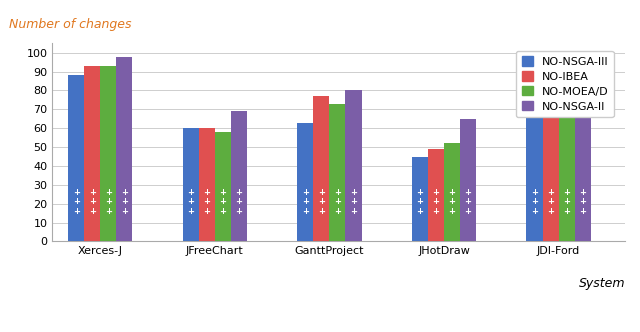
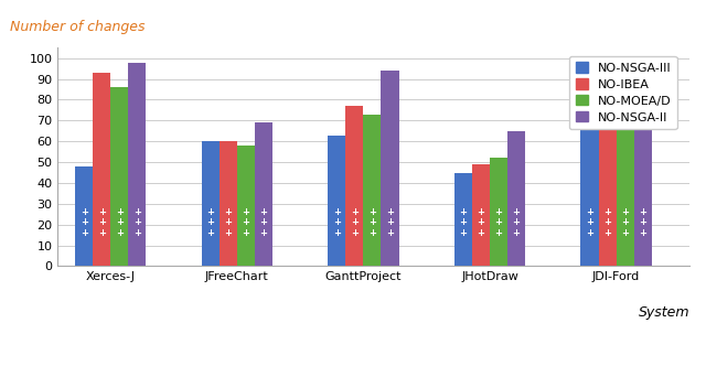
NO-NSGA-III/Xerces-J: 88 -> 48
NO-MOEA/D/Xerces-J: 93 -> 86
NO-NSGA-II/GanttProject: 80 -> 94
